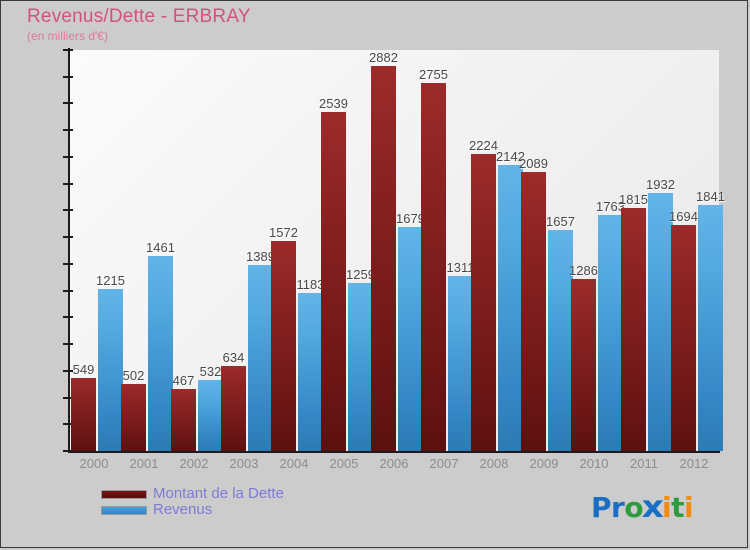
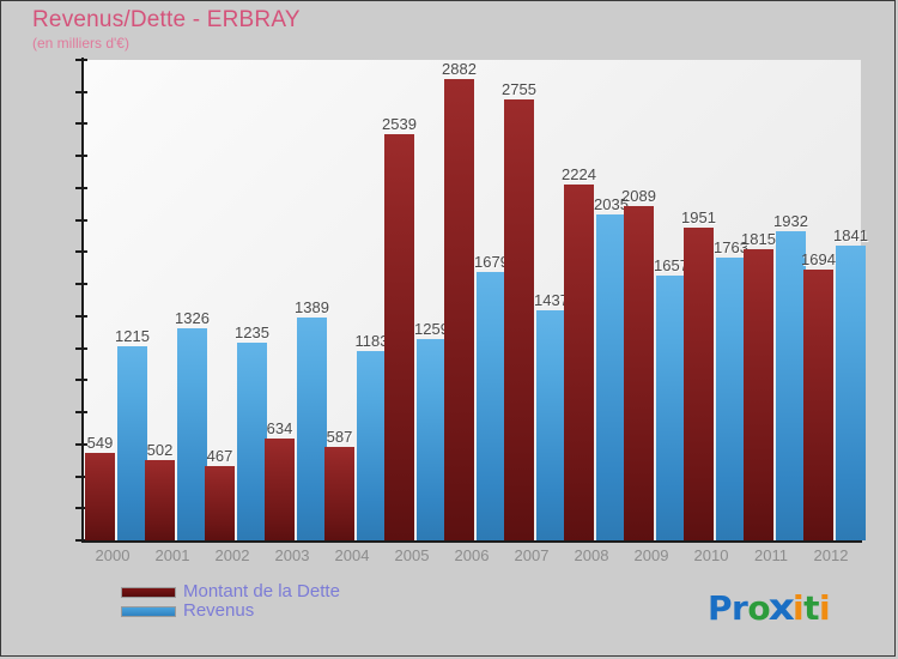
Revenus/2001: 1461 -> 1326
Revenus/2002: 532 -> 1235
Montant de la Dette/2004: 1572 -> 587
Revenus/2007: 1311 -> 1437
Revenus/2008: 2142 -> 2035
Montant de la Dette/2010: 1286 -> 1951
